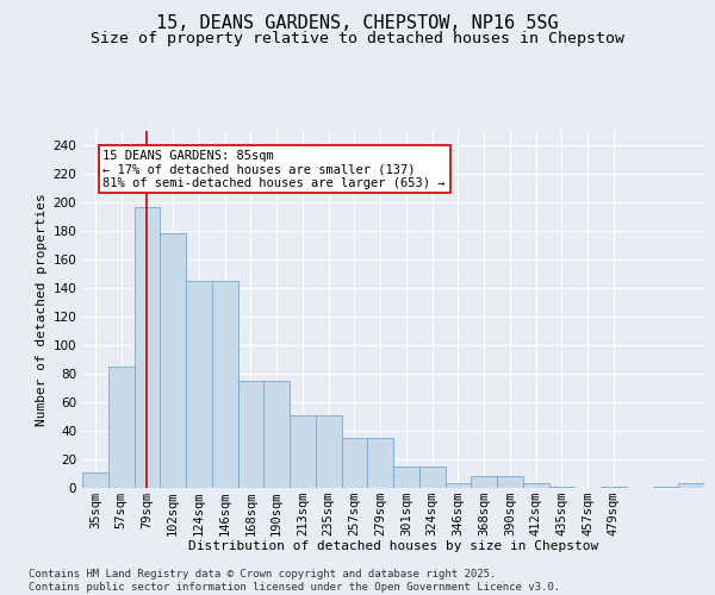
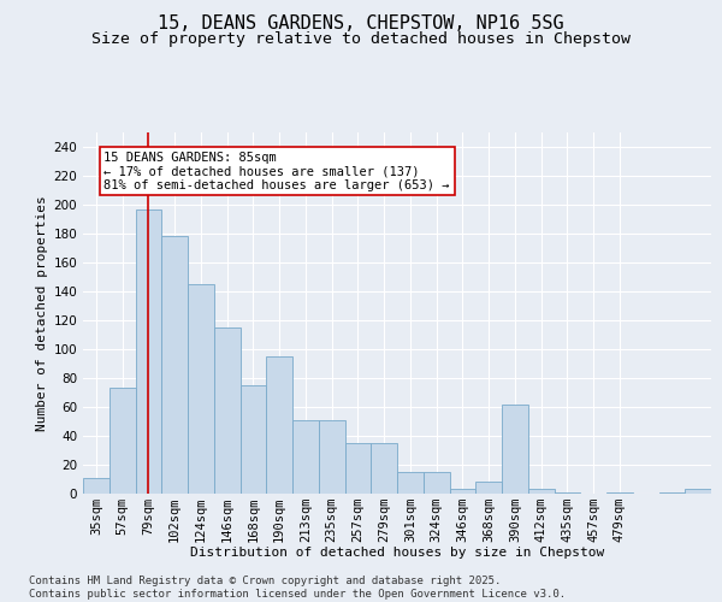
57sqm: 85 -> 73
146sqm: 145 -> 115
190sqm: 75 -> 95
390sqm: 8 -> 62
